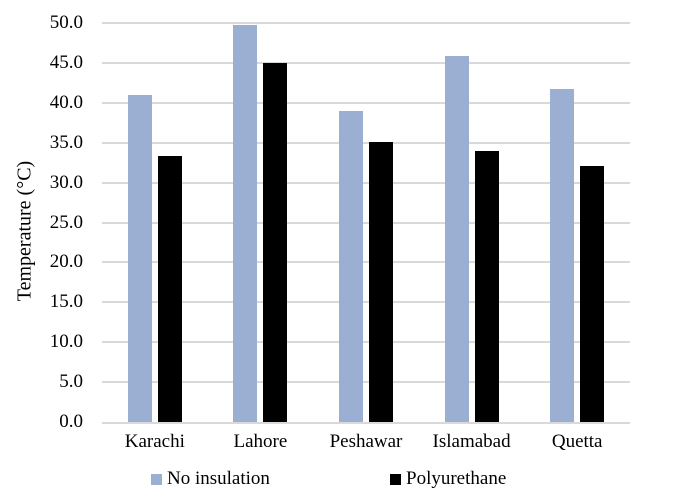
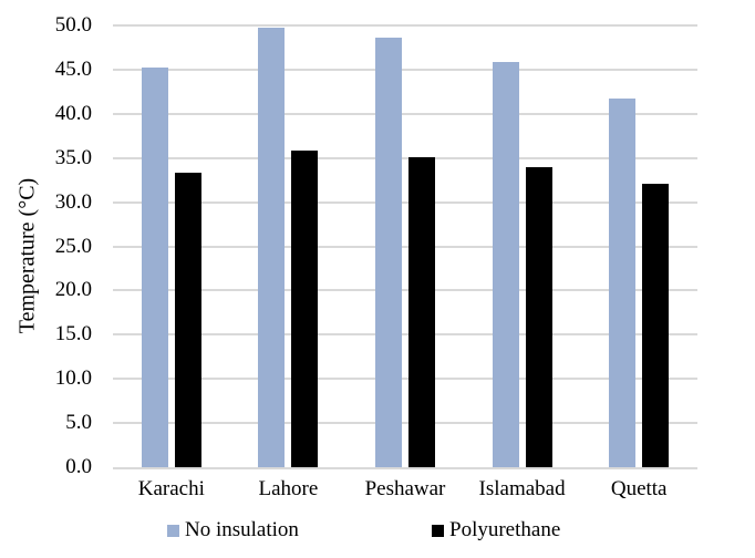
No insulation/Karachi: 41 -> 45
Polyurethane/Lahore: 45 -> 36
No insulation/Peshawar: 39 -> 49
